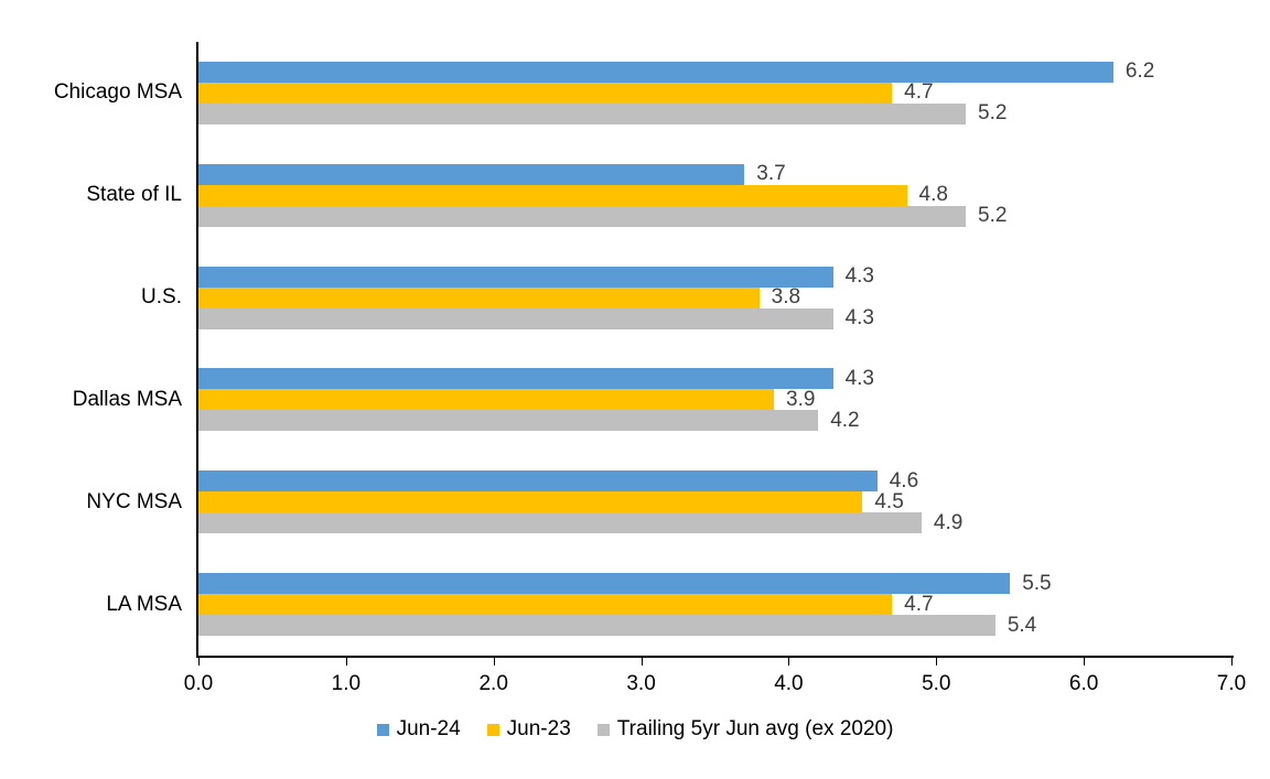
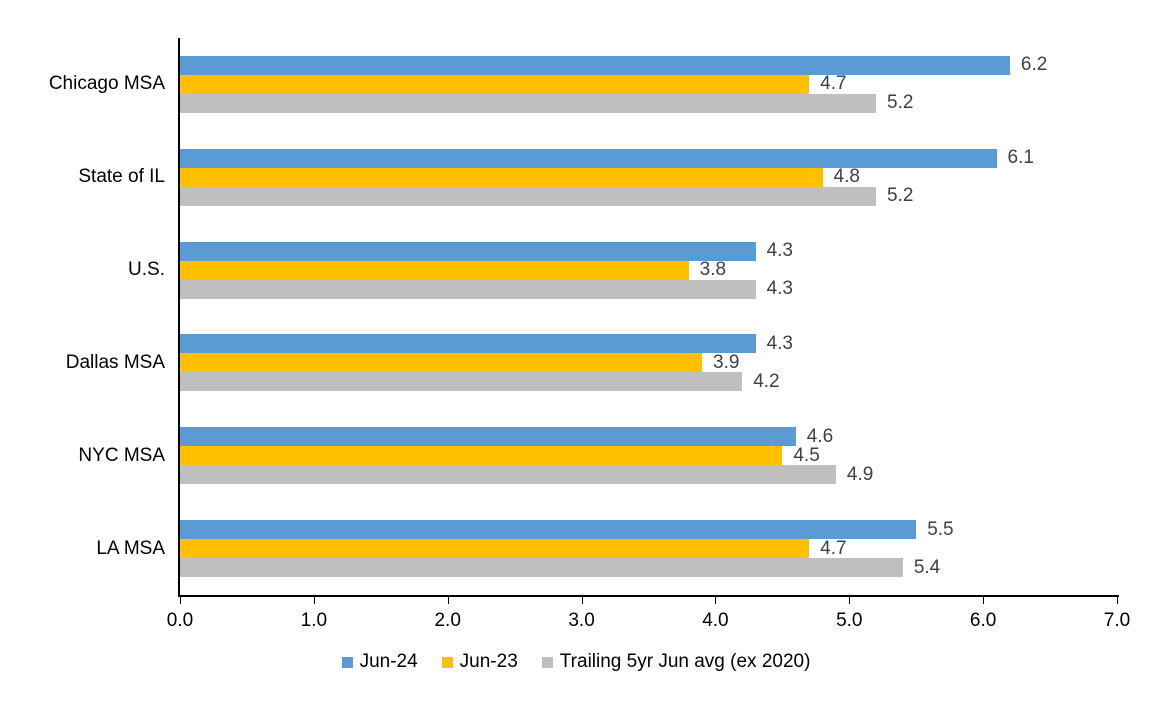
Jun-24/State of IL: 3.7 -> 6.1
